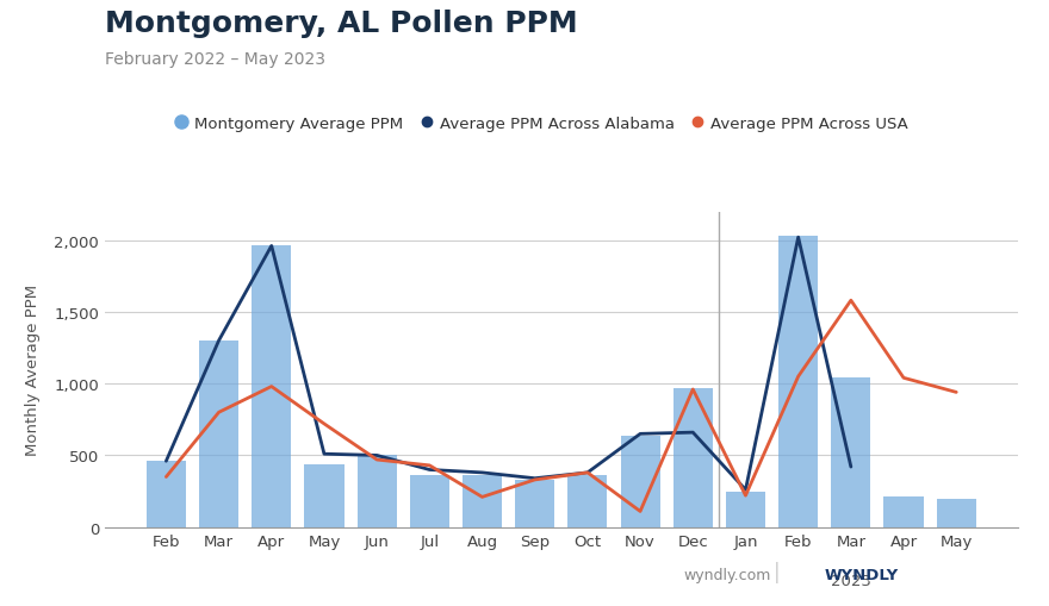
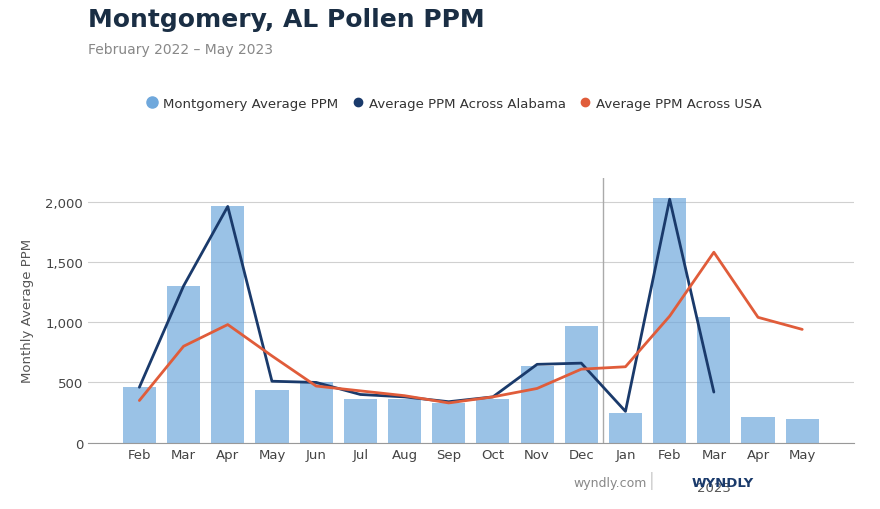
Average PPM Across USA/Aug: 210 -> 390
Average PPM Across USA/Nov: 110 -> 450
Average PPM Across USA/Dec: 960 -> 610
Average PPM Across USA/Jan: 220 -> 630
